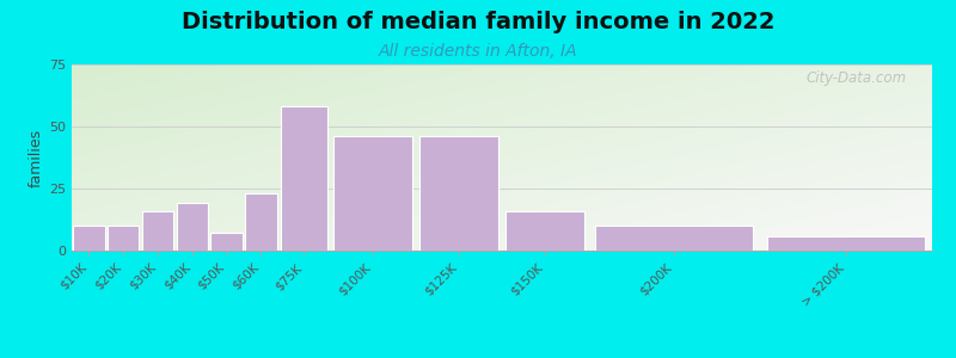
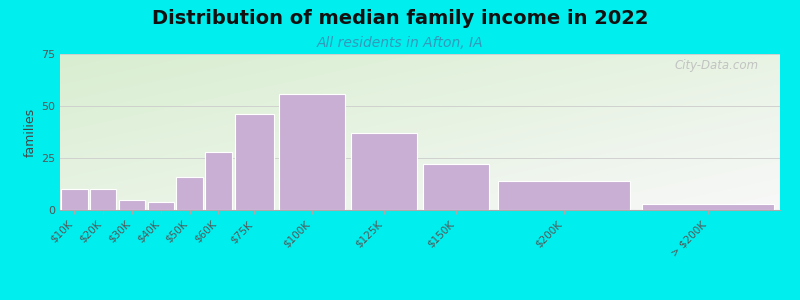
$30K: 16 -> 5
$40K: 19 -> 4
$50K: 7 -> 16
$60K: 23 -> 28
$75K: 58 -> 46
$100K: 46 -> 56
$125K: 46 -> 37
$150K: 16 -> 22
$200K: 10 -> 14
> $200K: 6 -> 3
